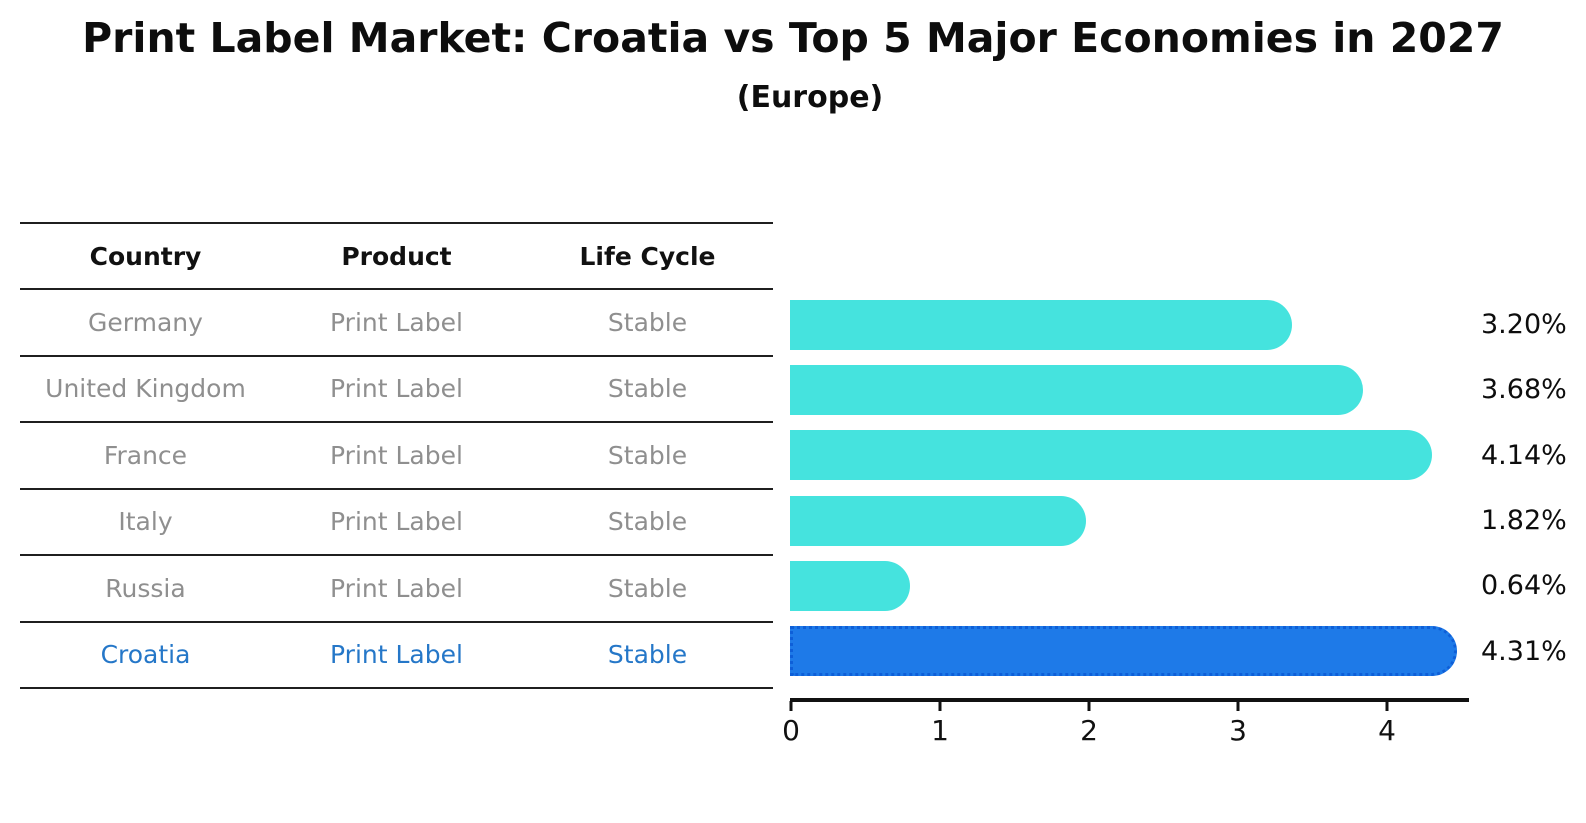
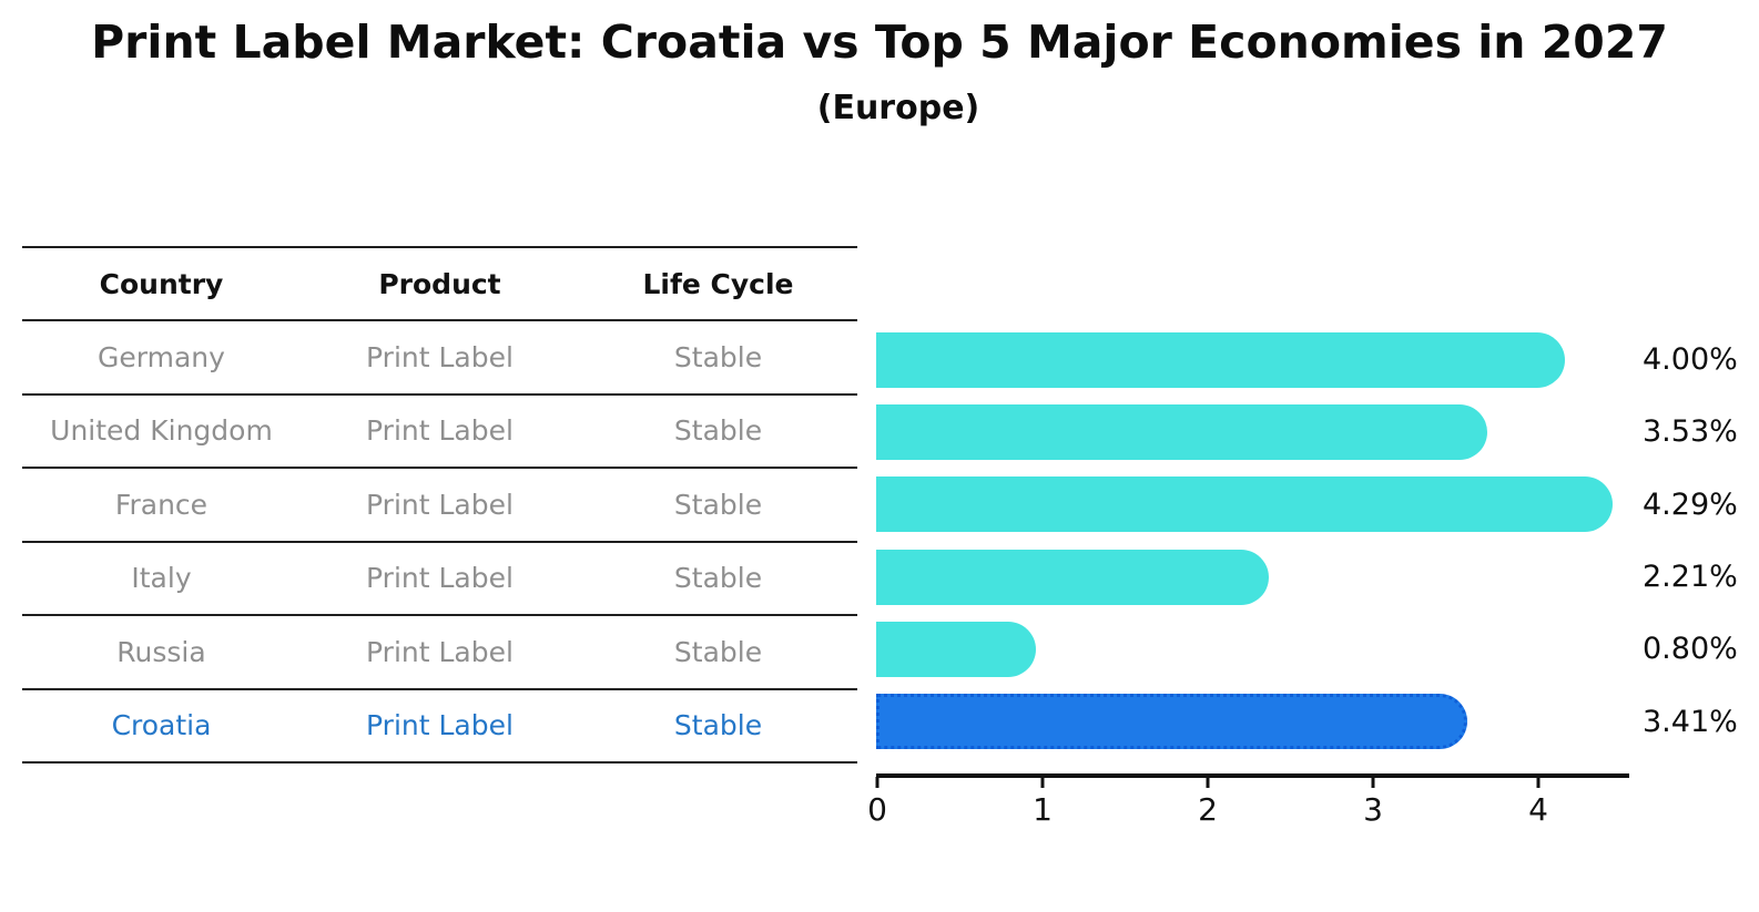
Germany: 3.20% -> 4.00%
United Kingdom: 3.68% -> 3.53%
France: 4.14% -> 4.29%
Italy: 1.82% -> 2.21%
Russia: 0.64% -> 0.80%
Croatia: 4.31% -> 3.41%
